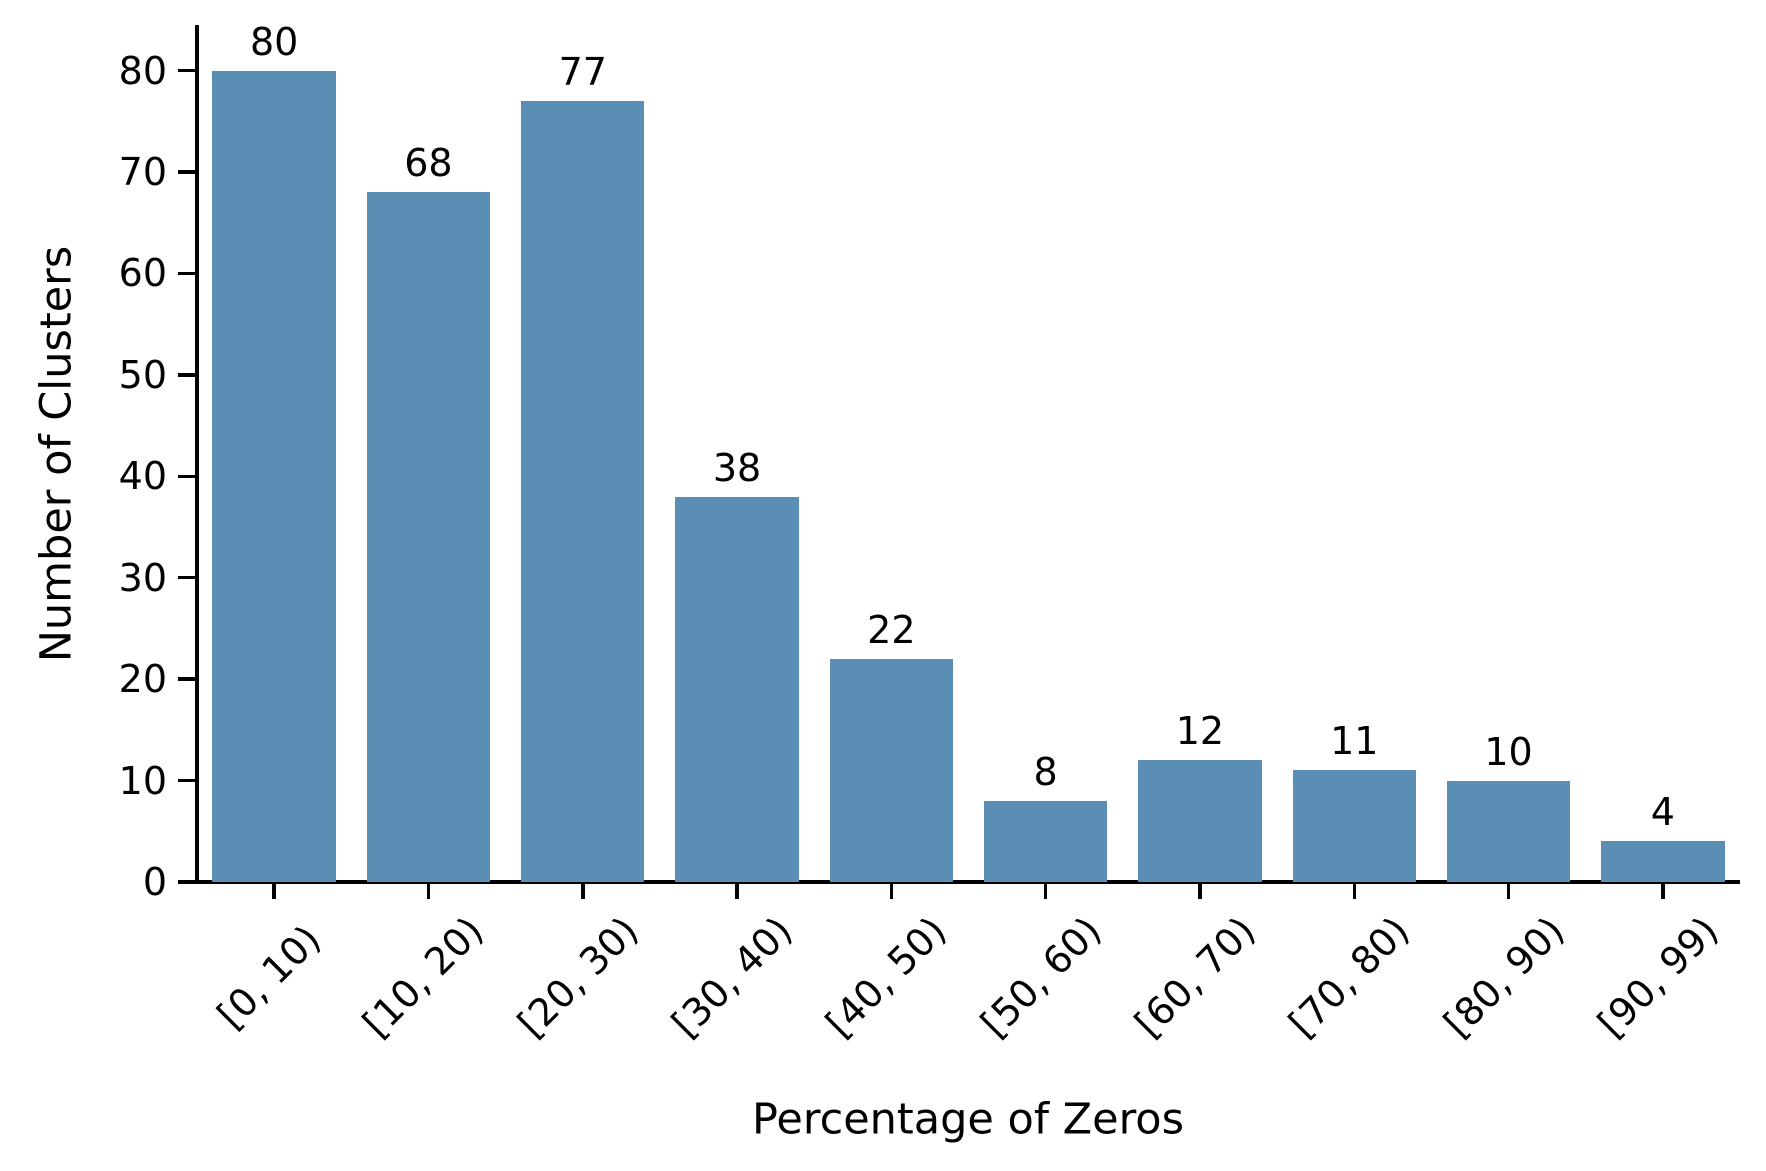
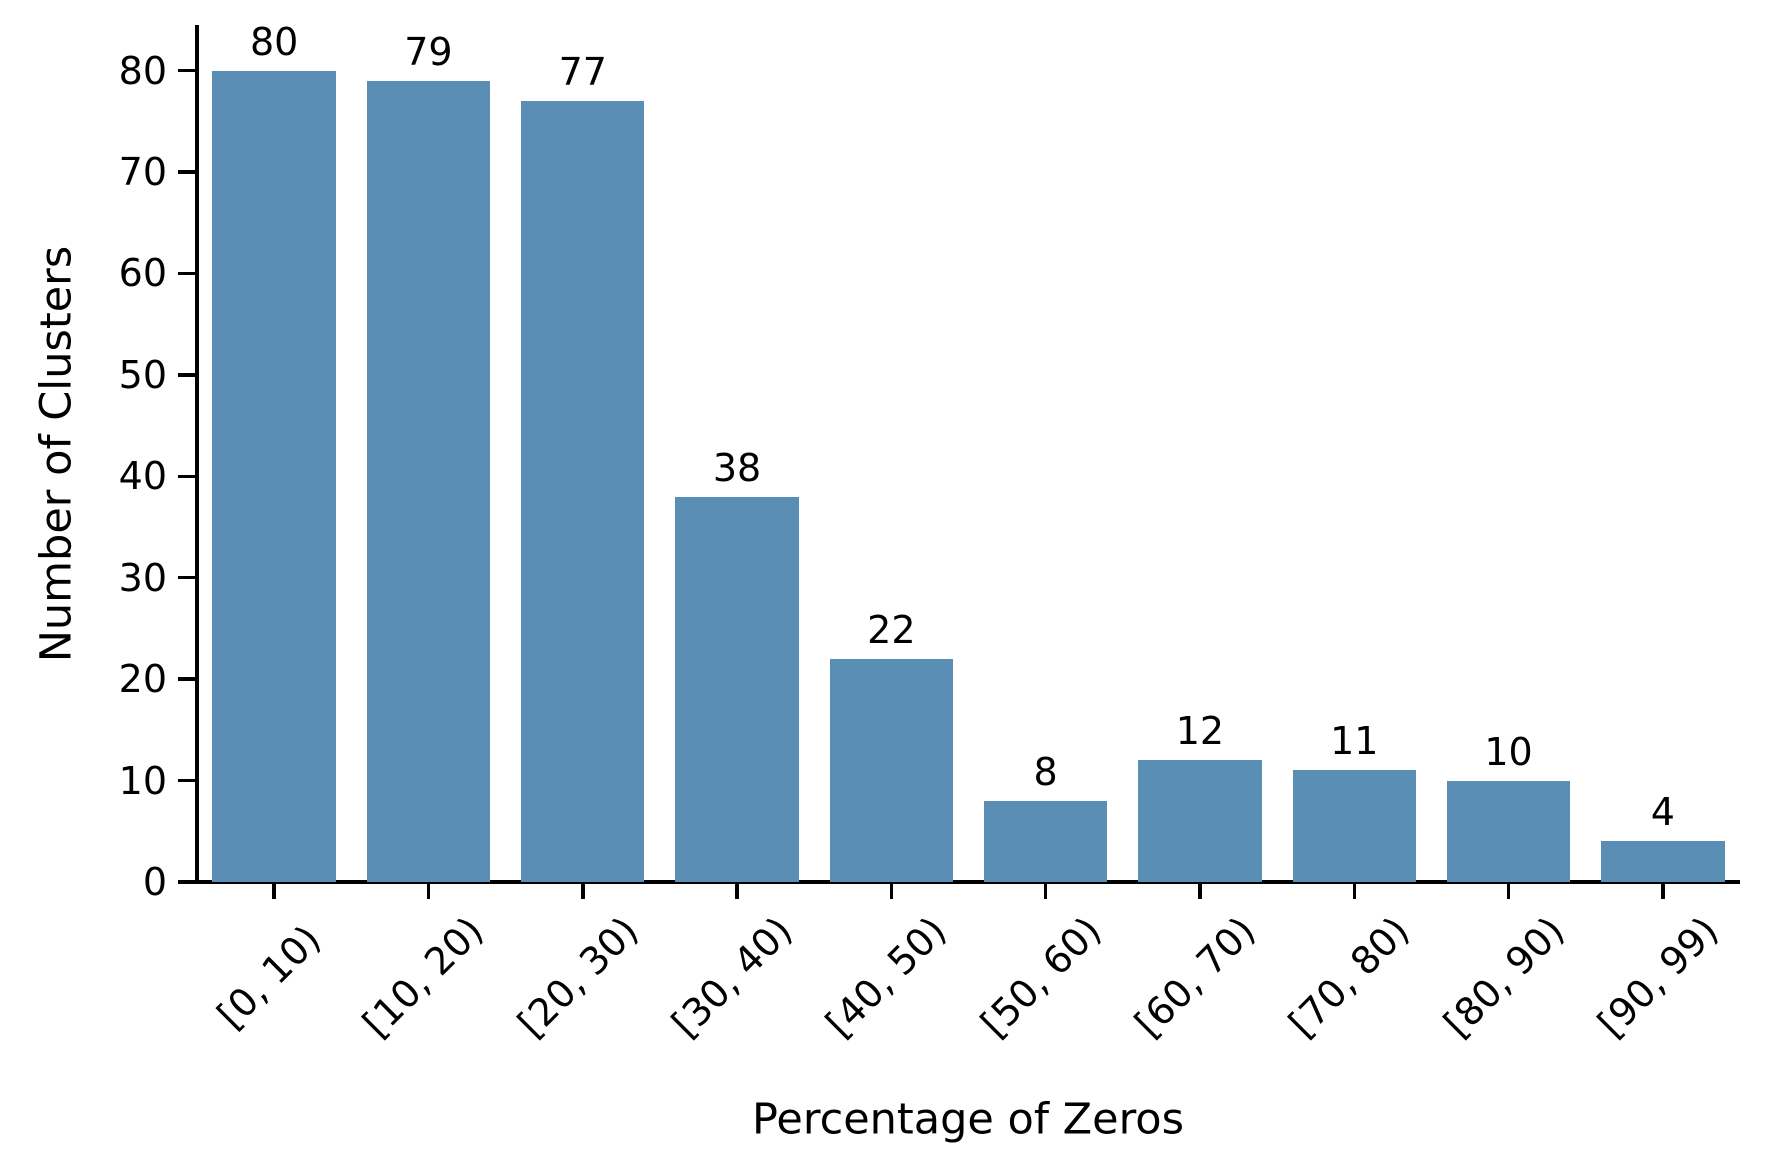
[10, 20): 68 -> 79
